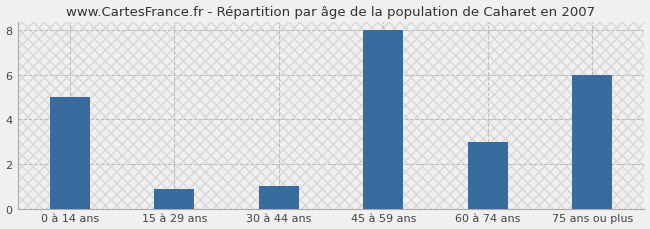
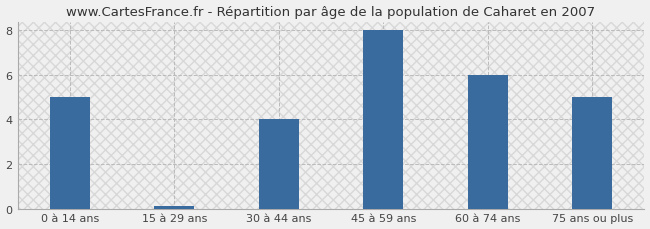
15 à 29 ans: 0.9 -> 0.1
30 à 44 ans: 1.0 -> 4.0
60 à 74 ans: 3.0 -> 6.0
75 ans ou plus: 6.0 -> 5.0
